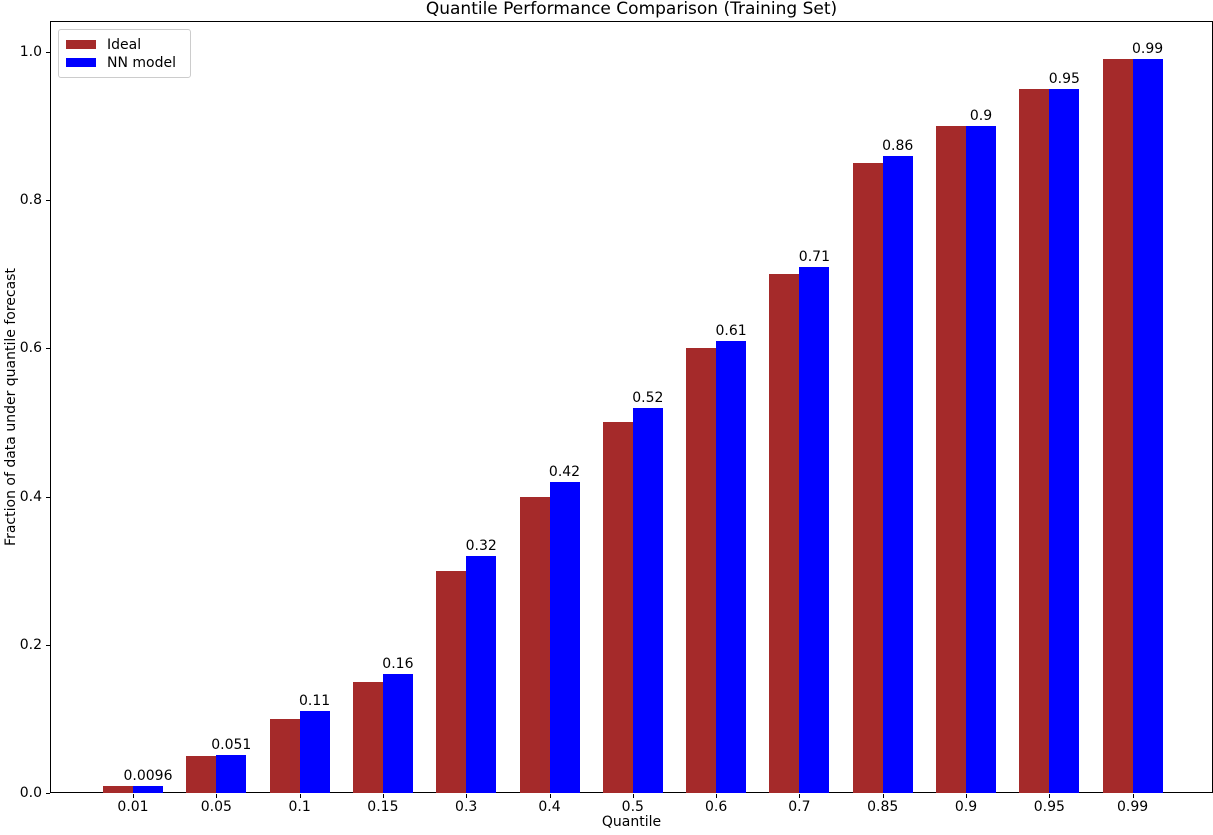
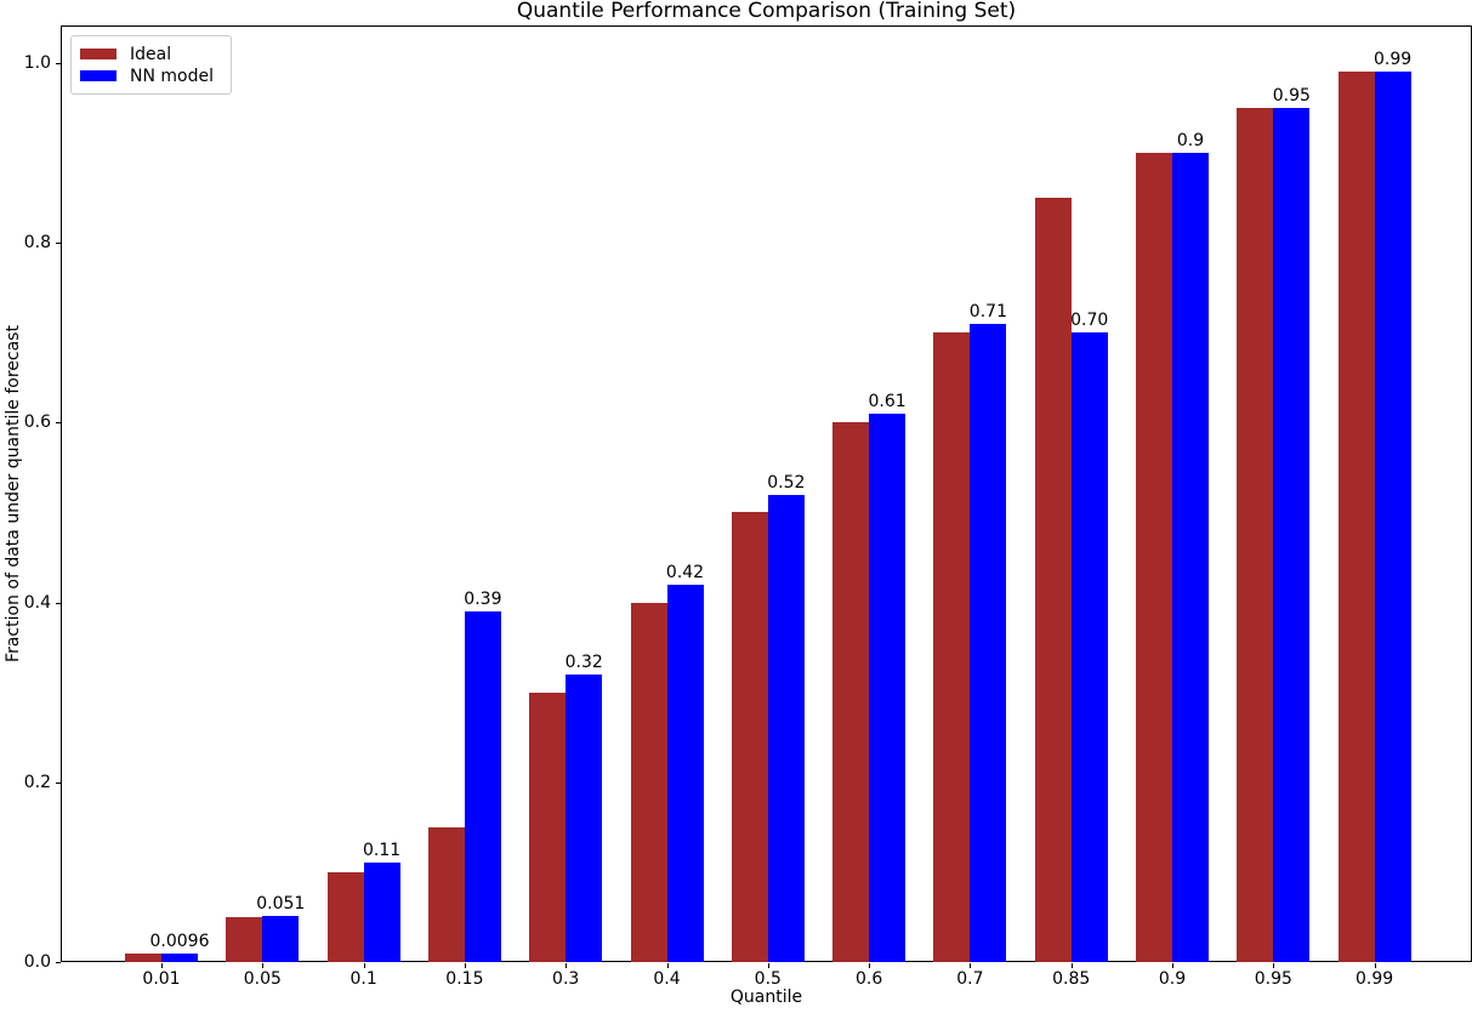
NN model/0.15: 0.16 -> 0.39
NN model/0.85: 0.86 -> 0.70
